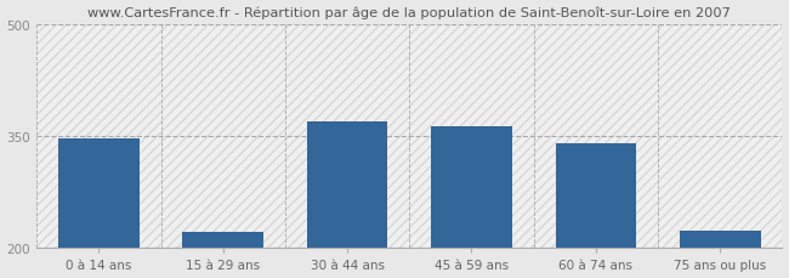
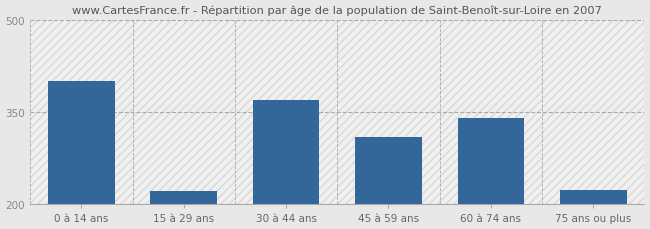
0 à 14 ans: 347 -> 400
45 à 59 ans: 363 -> 310
